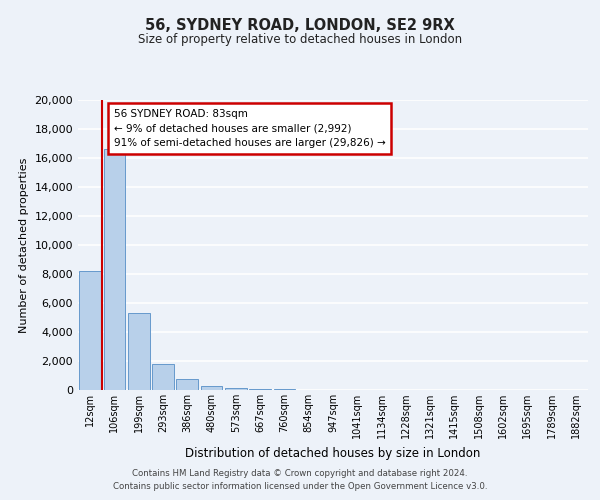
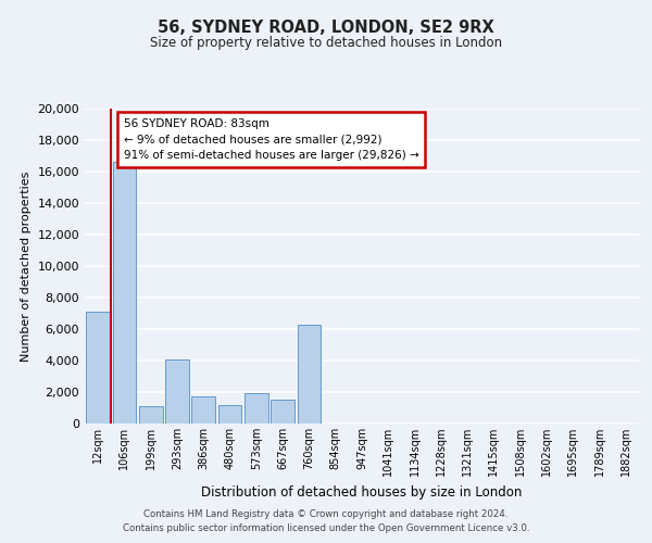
12sqm: 8,200 -> 7,100
199sqm: 5,300 -> 1,100
293sqm: 1,800 -> 4,100
386sqm: 800 -> 1,700
480sqm: 300 -> 1,200
573sqm: 200 -> 1,900
667sqm: 100 -> 1,500
760sqm: 0 -> 6,300
